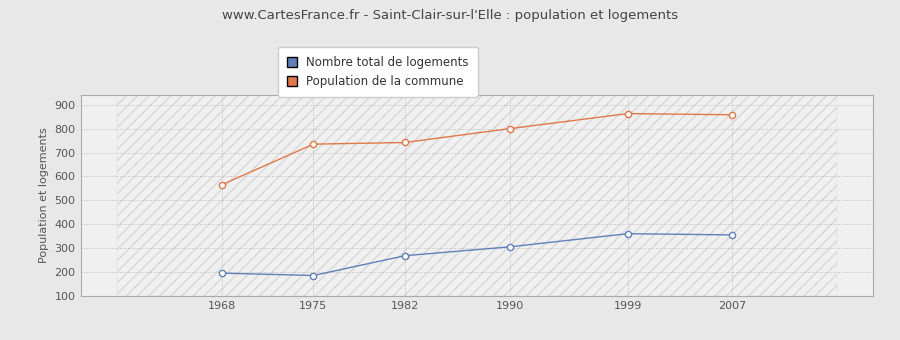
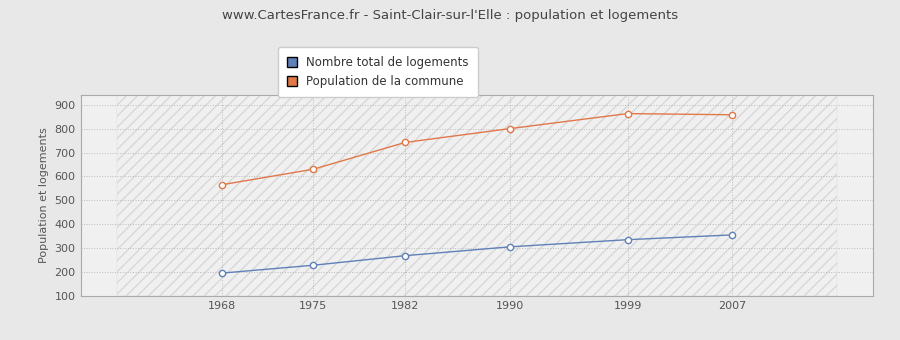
Nombre total de logements/1975: 185 -> 228
Population de la commune/1975: 735 -> 630
Nombre total de logements/1999: 360 -> 335
